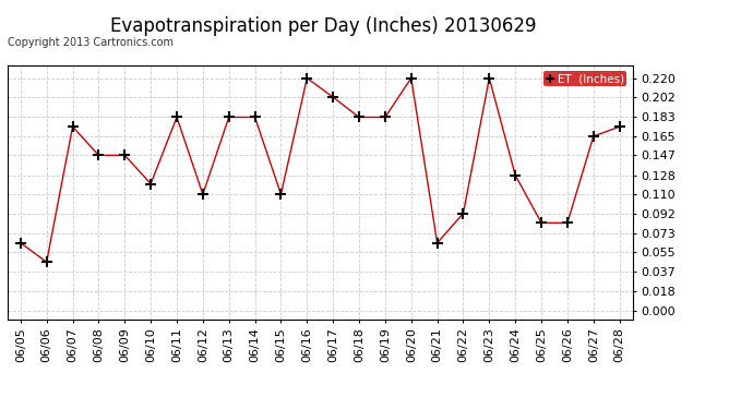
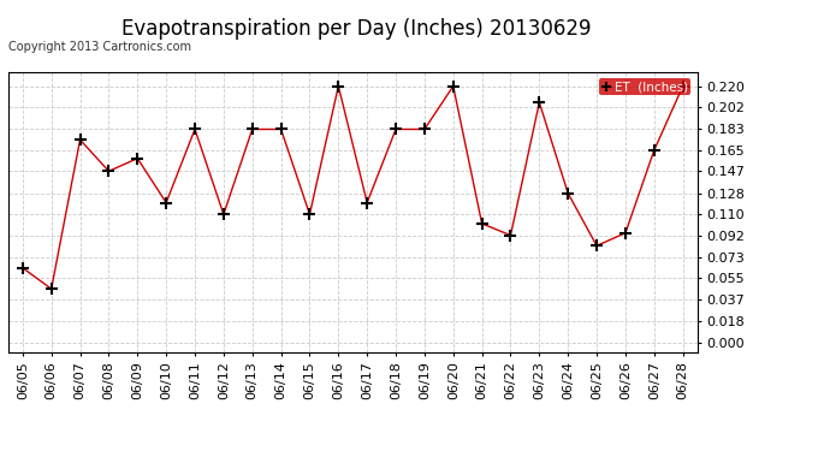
06/09: 0.147 -> 0.158
06/17: 0.202 -> 0.120
06/21: 0.064 -> 0.102
06/23: 0.220 -> 0.206
06/26: 0.083 -> 0.094
06/28: 0.174 -> 0.220
